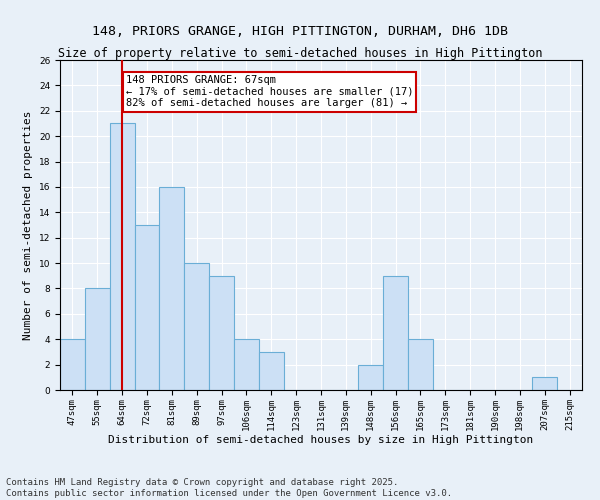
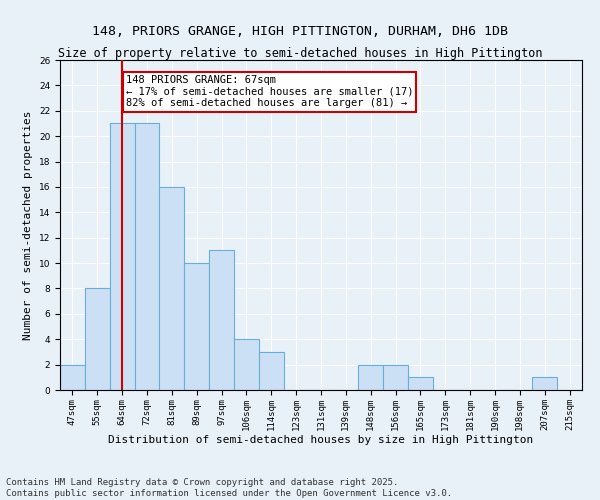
47sqm: 4 -> 2
72sqm: 13 -> 21
97sqm: 9 -> 11
156sqm: 9 -> 2
165sqm: 4 -> 1
